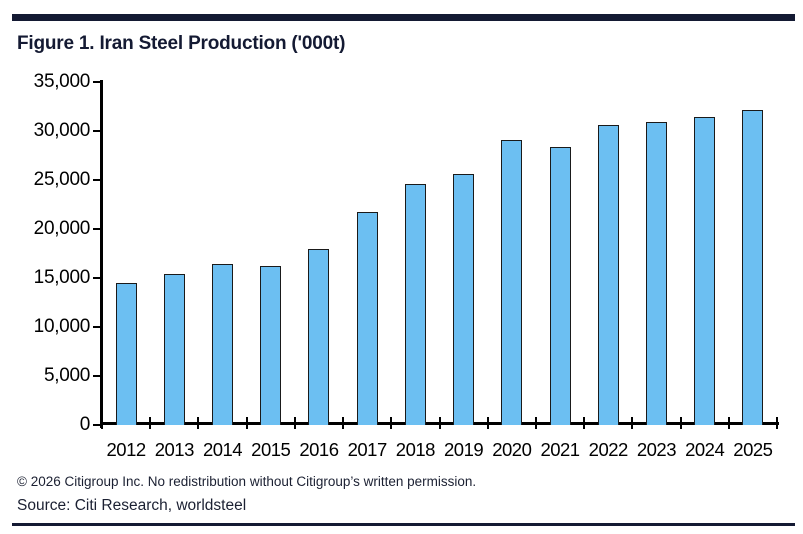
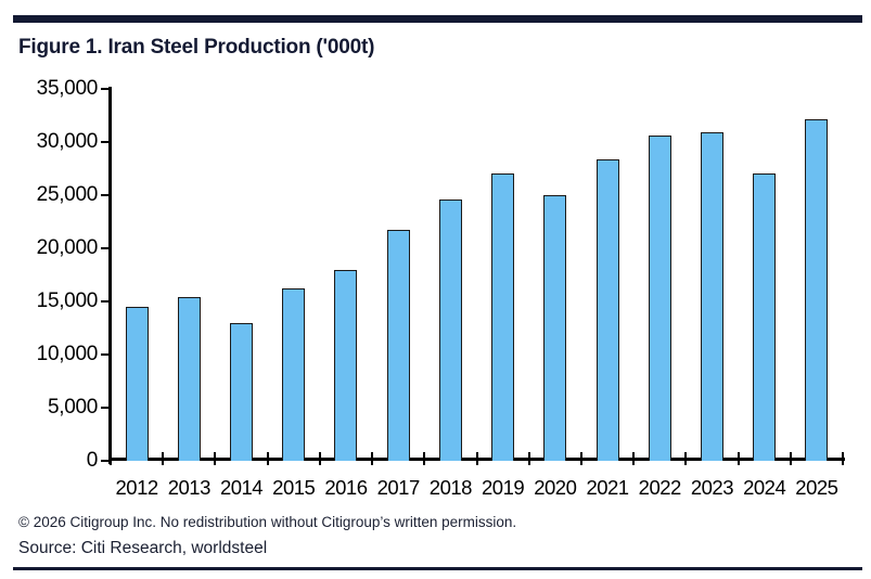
2014: 16000 -> 13000
2019: 26000 -> 27000
2020: 29000 -> 25000
2024: 31000 -> 27000
